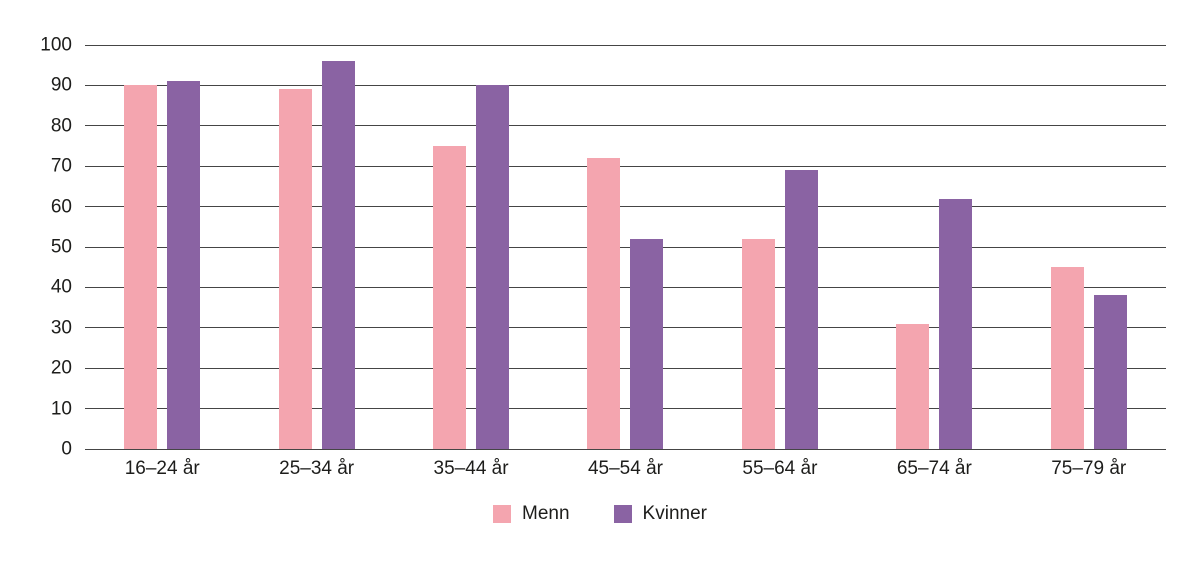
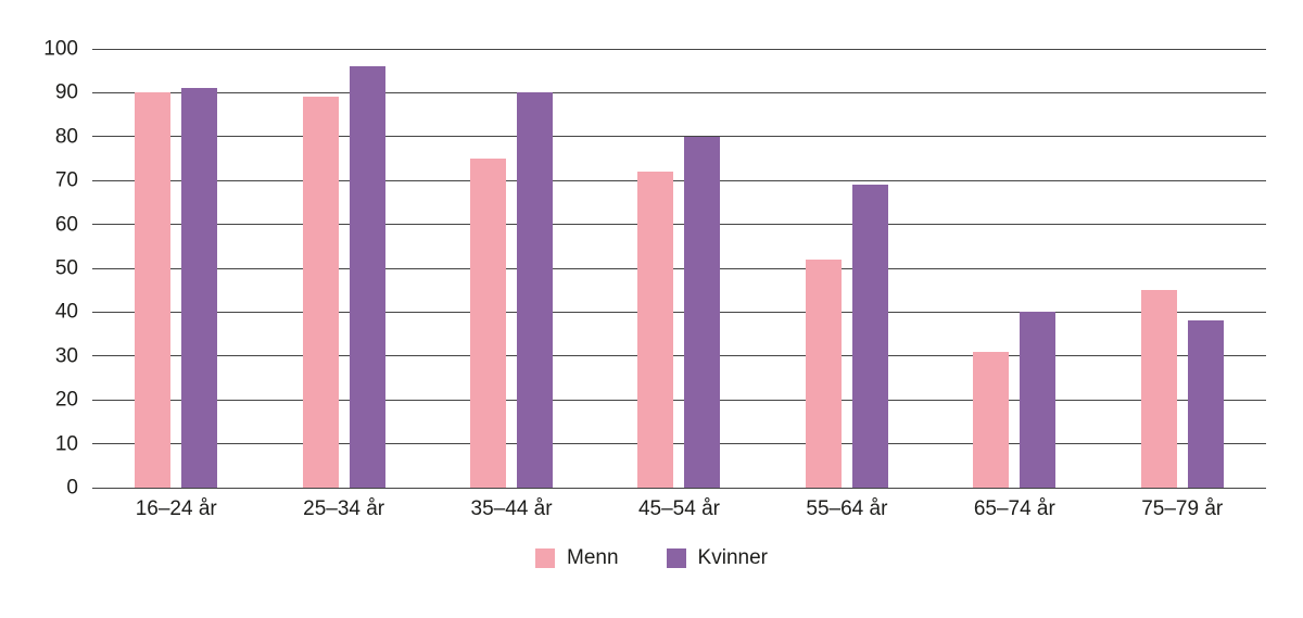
Kvinner/45–54 år: 52 -> 80
Kvinner/65–74 år: 62 -> 40
